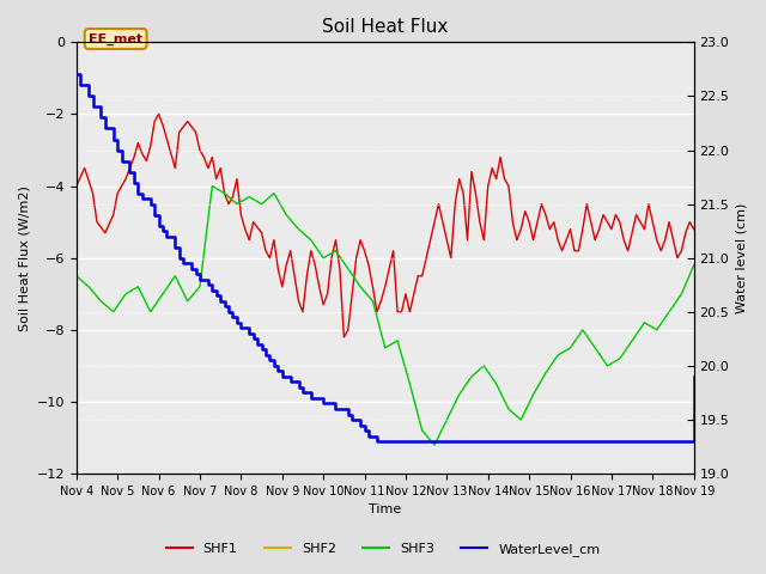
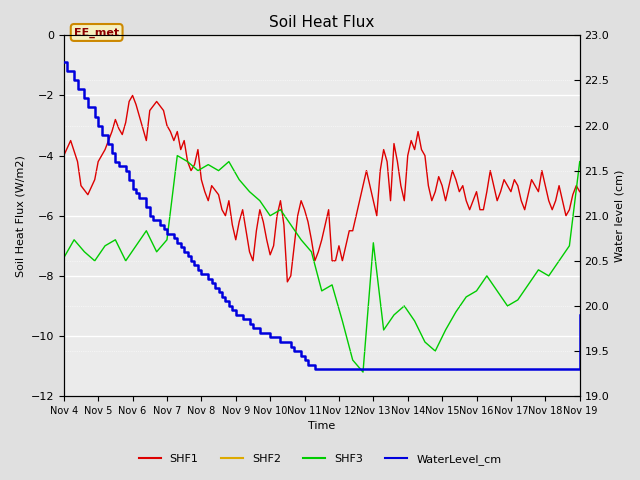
SHF3/Nov 4: -6.5 -> -7.4
SHF3/Nov 13: -10.5 -> -6.9
SHF3/Nov 19: -6.2 -> -4.2
